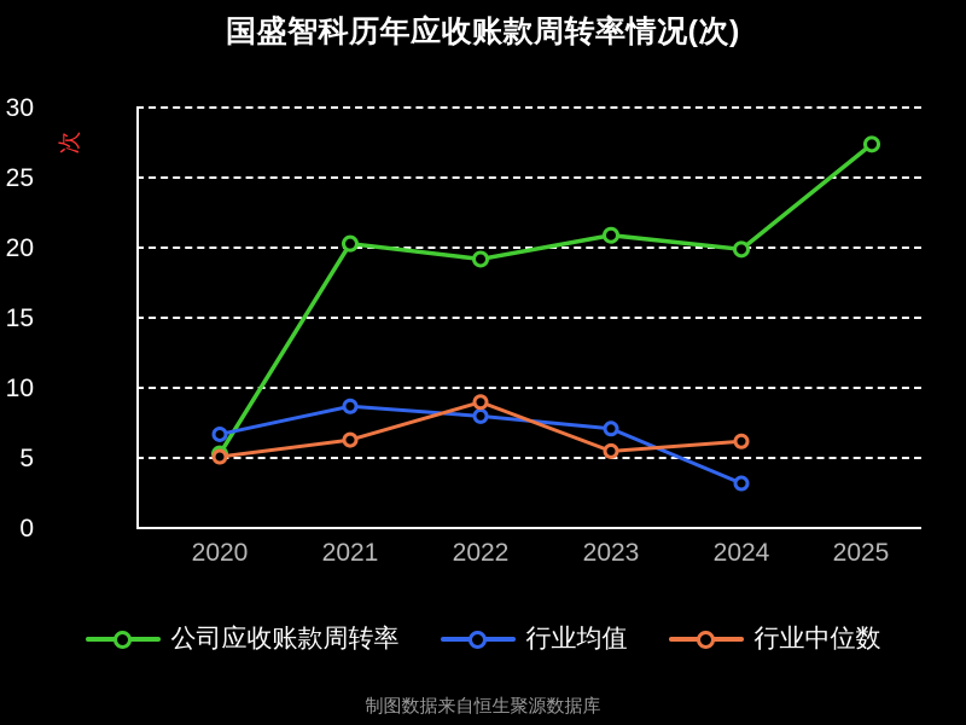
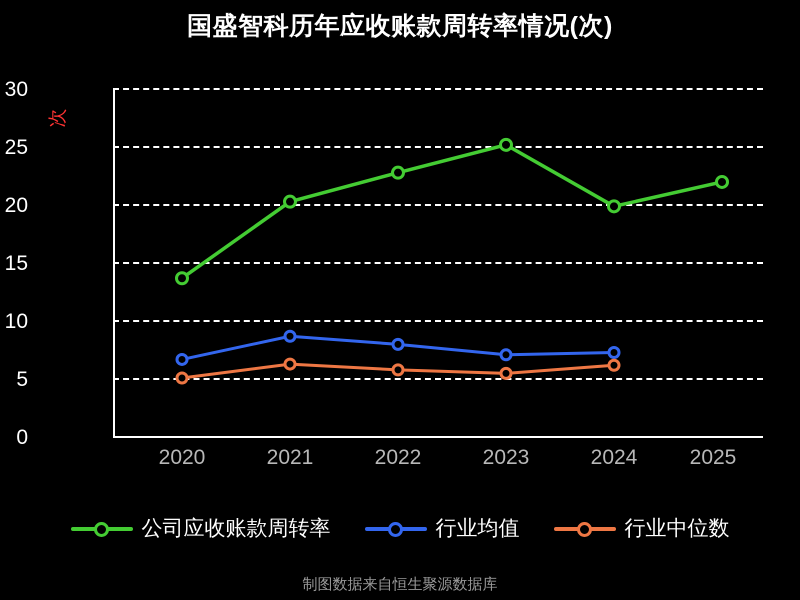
公司应收账款周转率/2020: 5.2 -> 13.6
公司应收账款周转率/2022: 19.1 -> 22.7
行业中位数/2022: 8.9 -> 5.7
公司应收账款周转率/2023: 20.8 -> 25.1
行业均值/2024: 3.1 -> 7.2
公司应收账款周转率/2025: 27.3 -> 21.9
